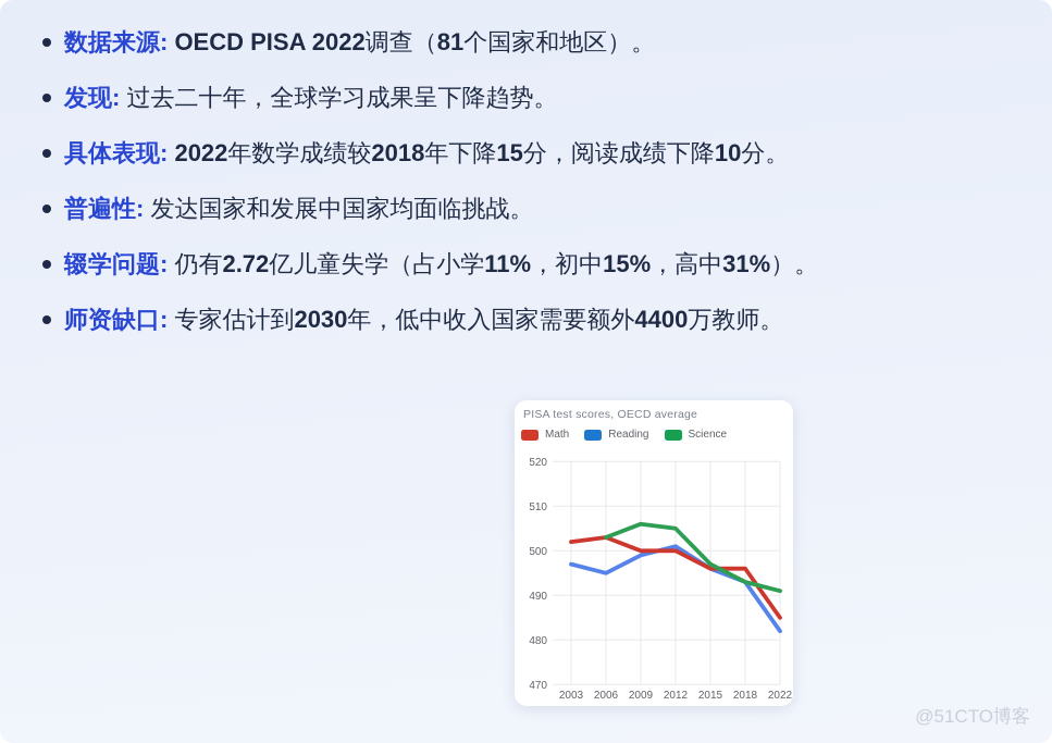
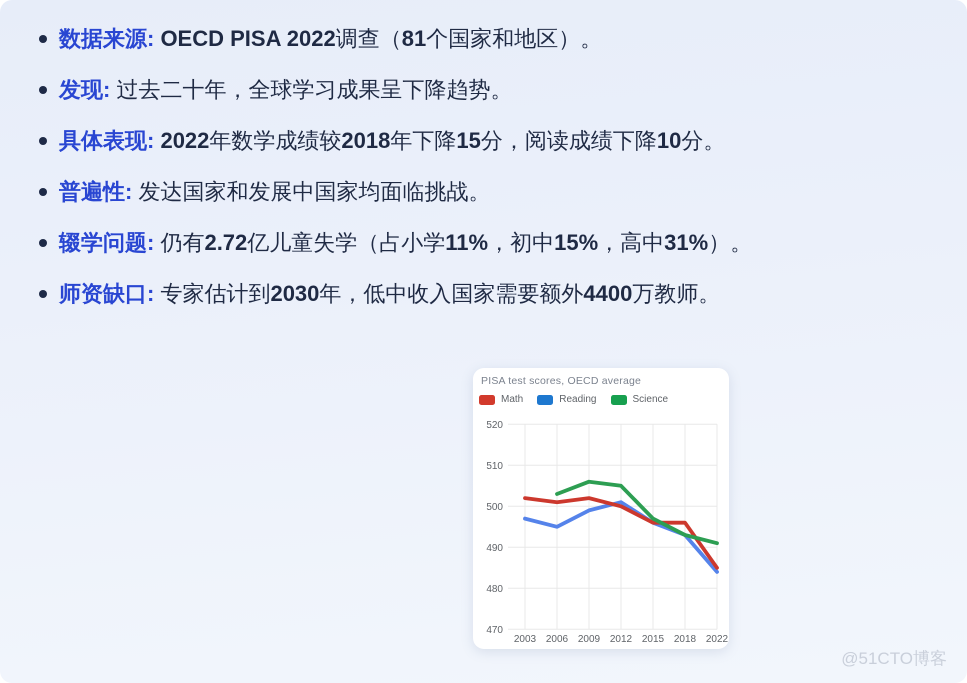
Math/2006: 503 -> 501
Math/2009: 500 -> 502
Reading/2022: 482 -> 484
